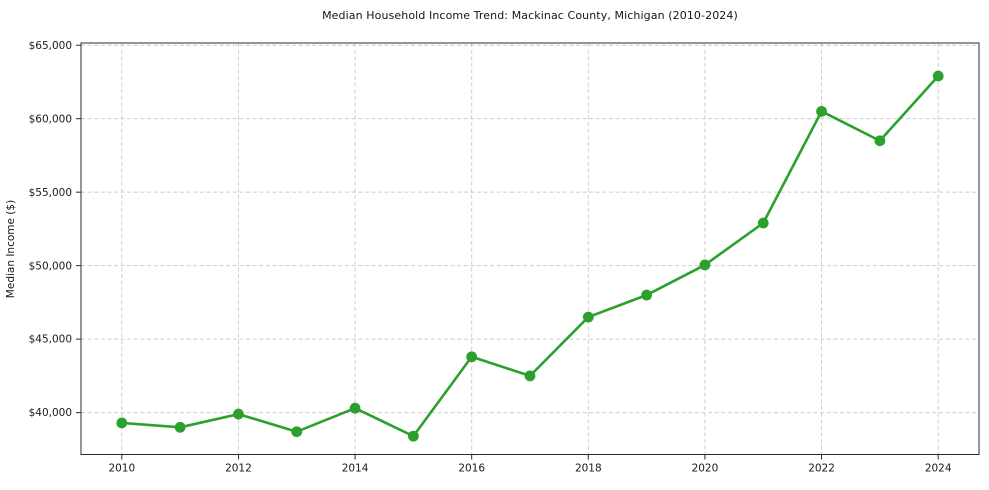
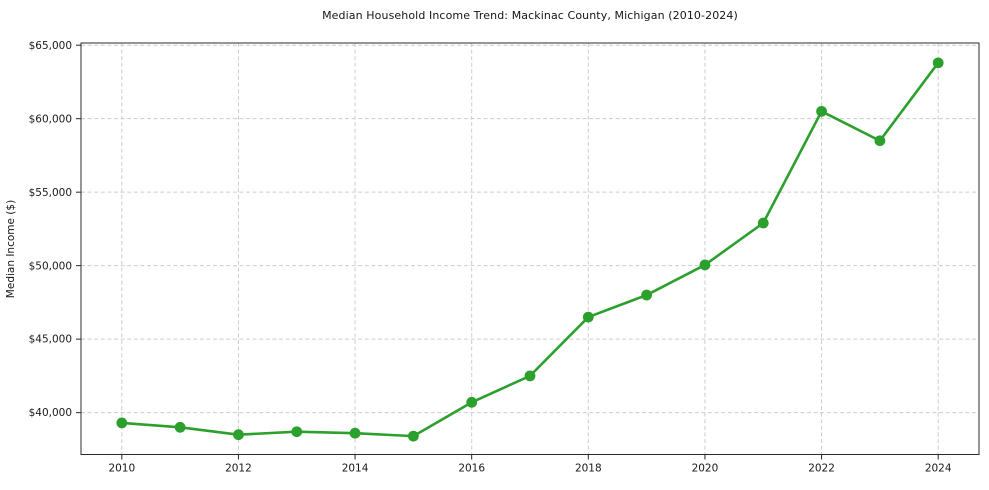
2012: $39900 -> $38500
2014: $40300 -> $38600
2016: $43800 -> $40700
2024: $62900 -> $63800
